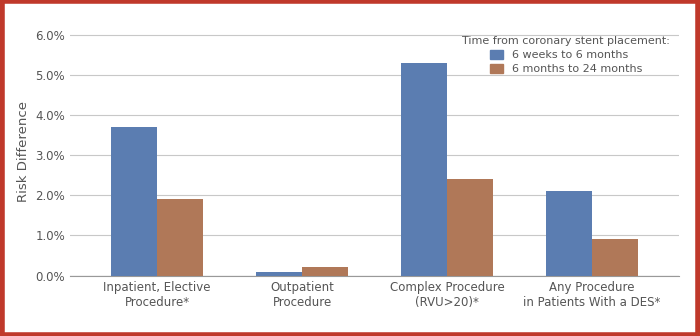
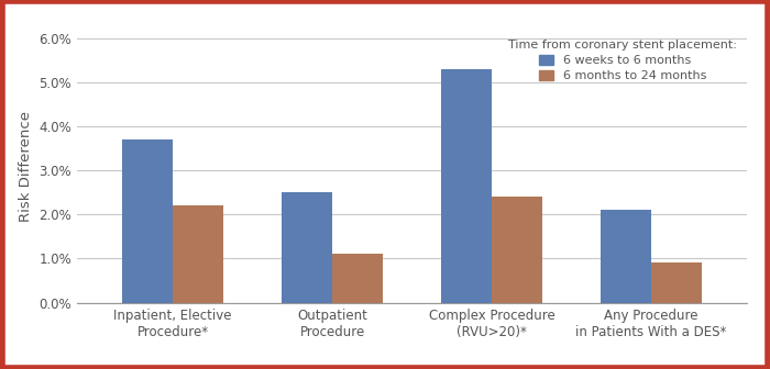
6 months to 24 months/Inpatient, Elective Procedure*: 1.9% -> 2.2%
6 weeks to 6 months/Outpatient Procedure: 0.1% -> 2.5%
6 months to 24 months/Outpatient Procedure: 0.2% -> 1.1%
